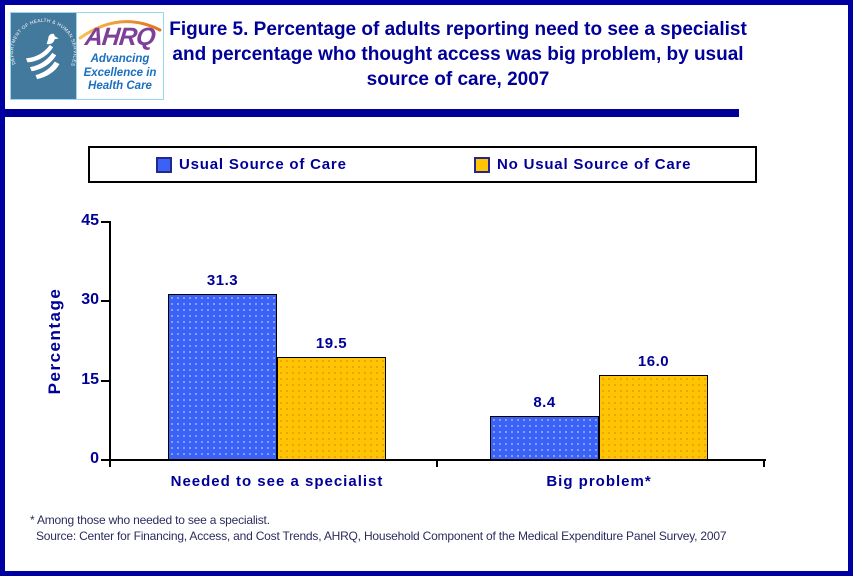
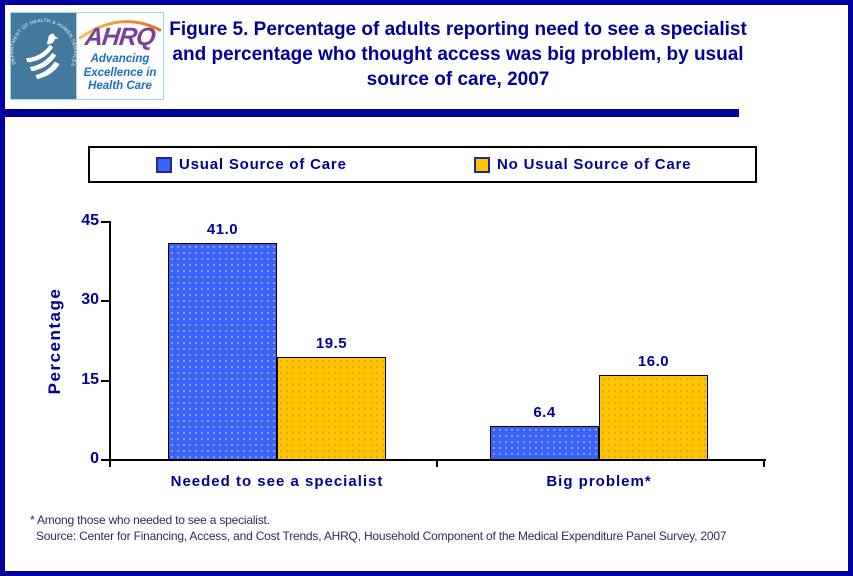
Usual Source of Care/Needed to see a specialist: 31.3 -> 41.0
Usual Source of Care/Big problem*: 8.4 -> 6.4
